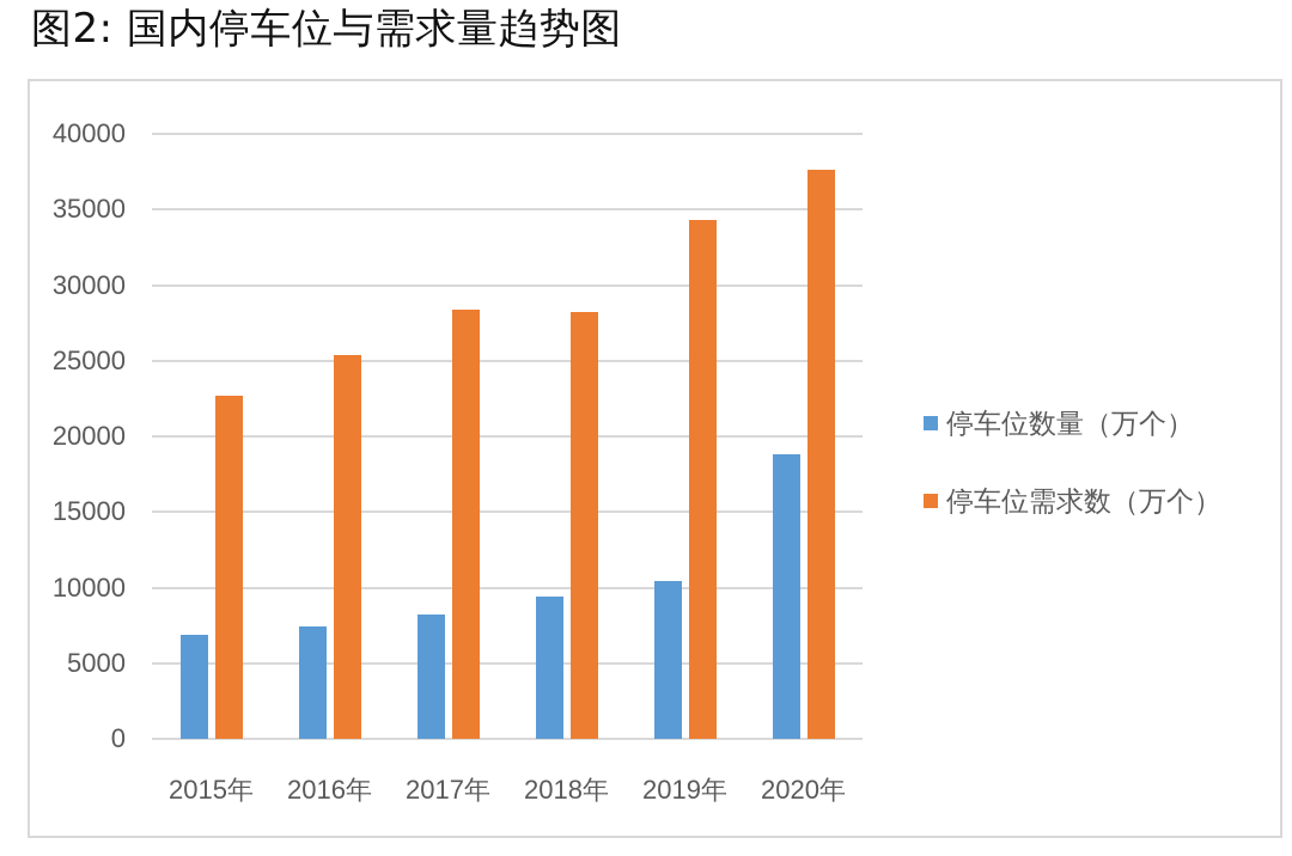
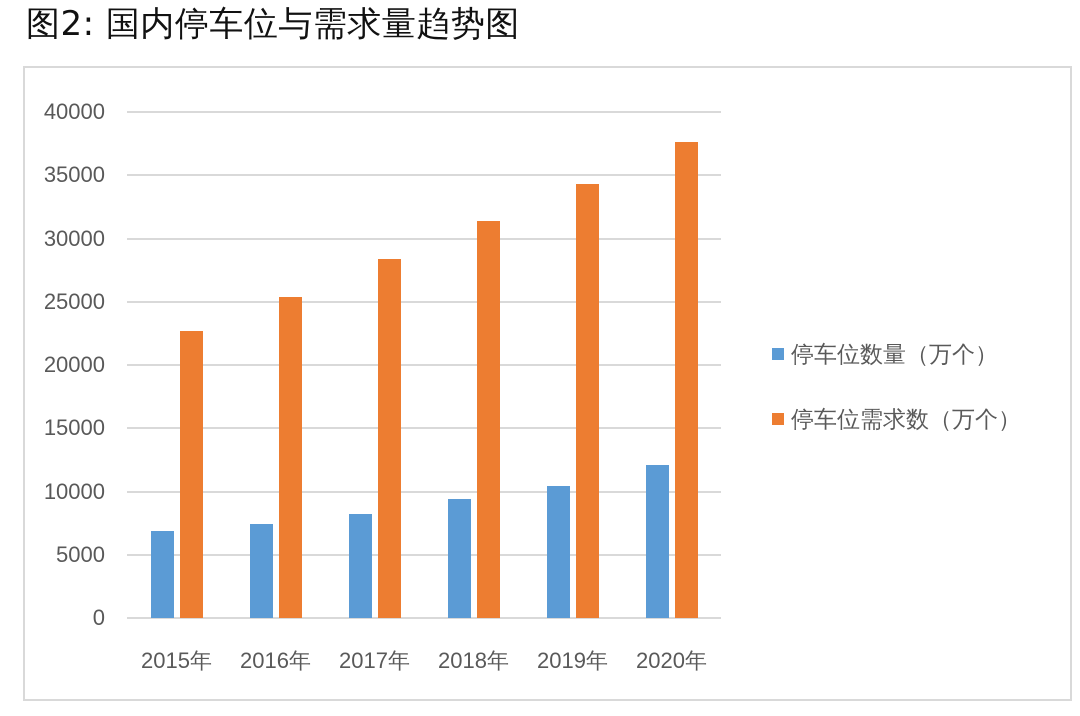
停车位需求数（万个）/2018年: 28200 -> 31400
停车位数量（万个）/2020年: 18800 -> 12100
